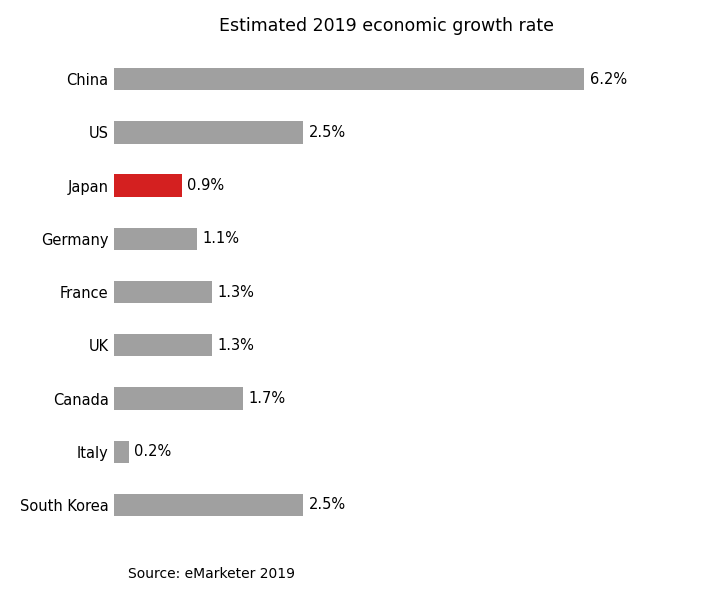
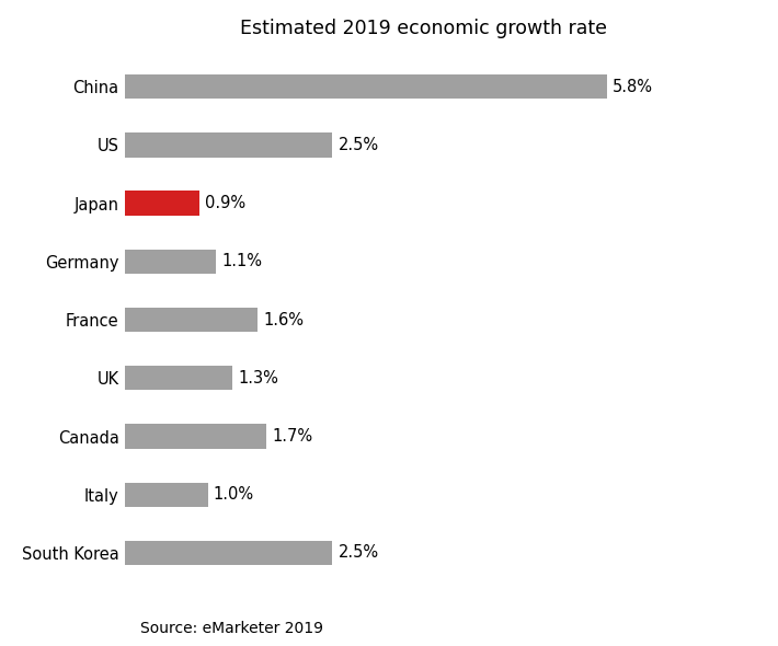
China: 6.2% -> 5.8%
France: 1.3% -> 1.6%
Italy: 0.2% -> 1.0%
